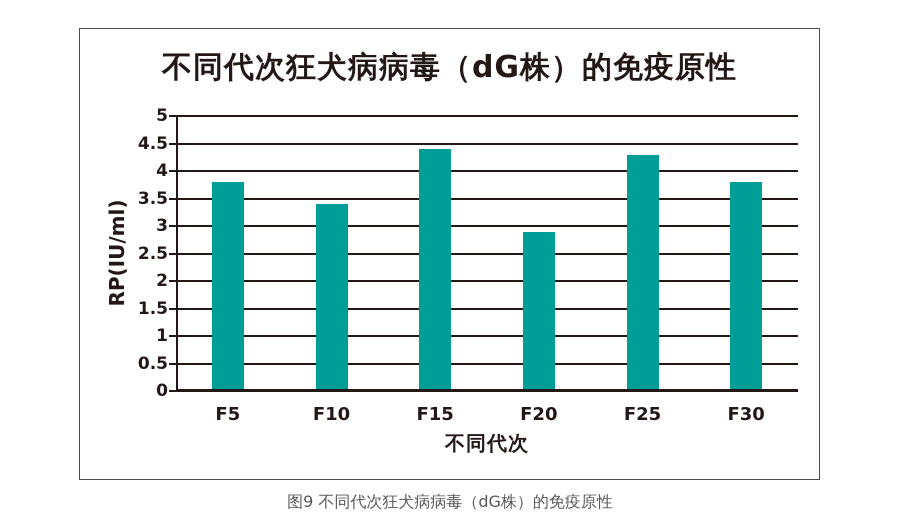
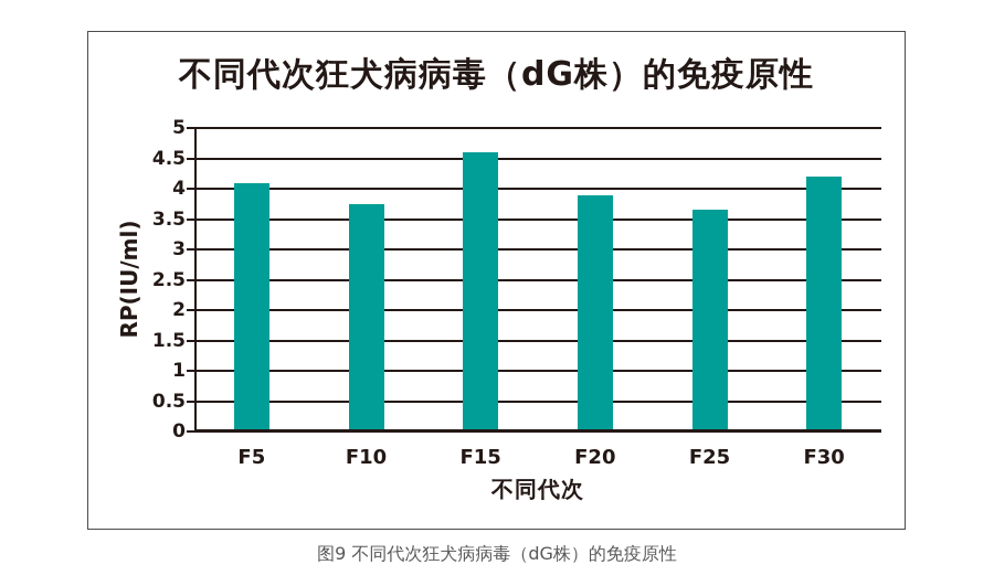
F5: 3.8 -> 4.1
F10: 3.4 -> 3.8
F15: 4.4 -> 4.6
F20: 2.9 -> 3.9
F25: 4.3 -> 3.6
F30: 3.8 -> 4.2
